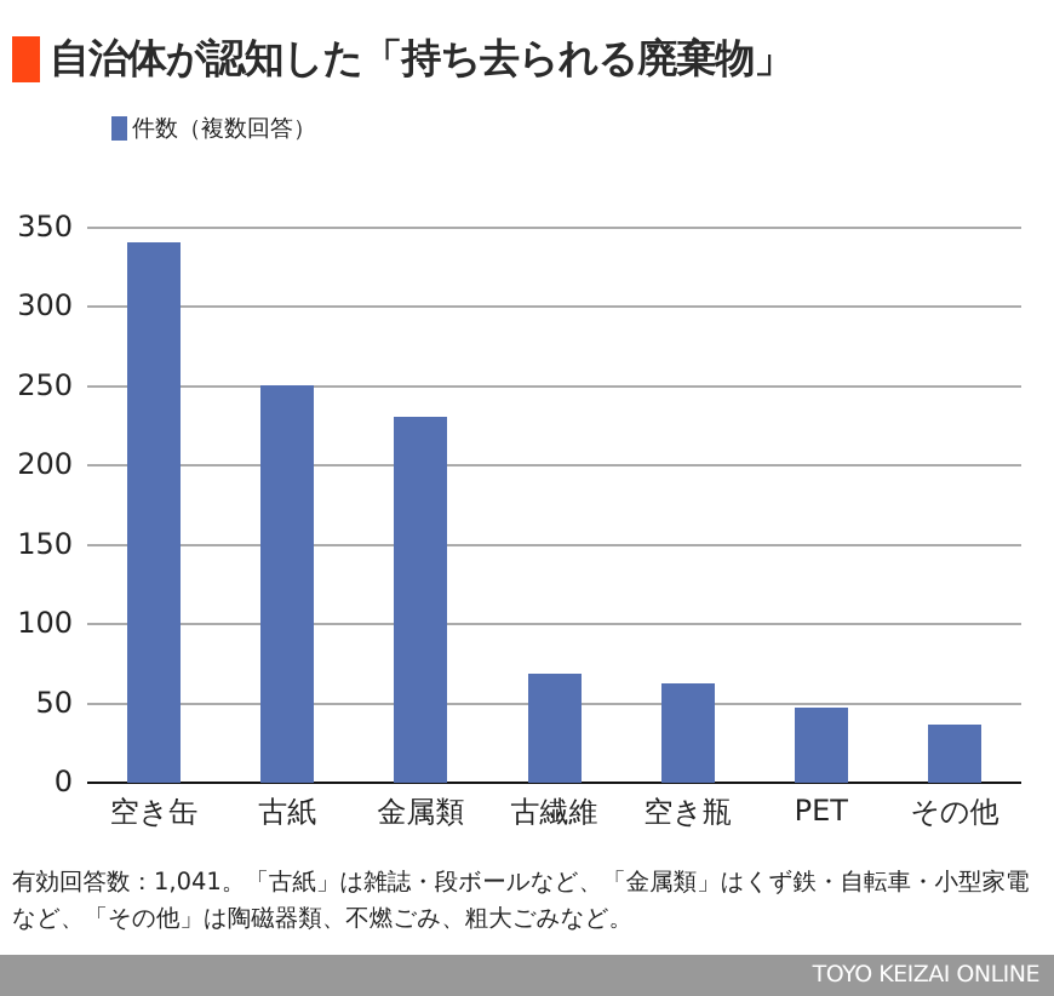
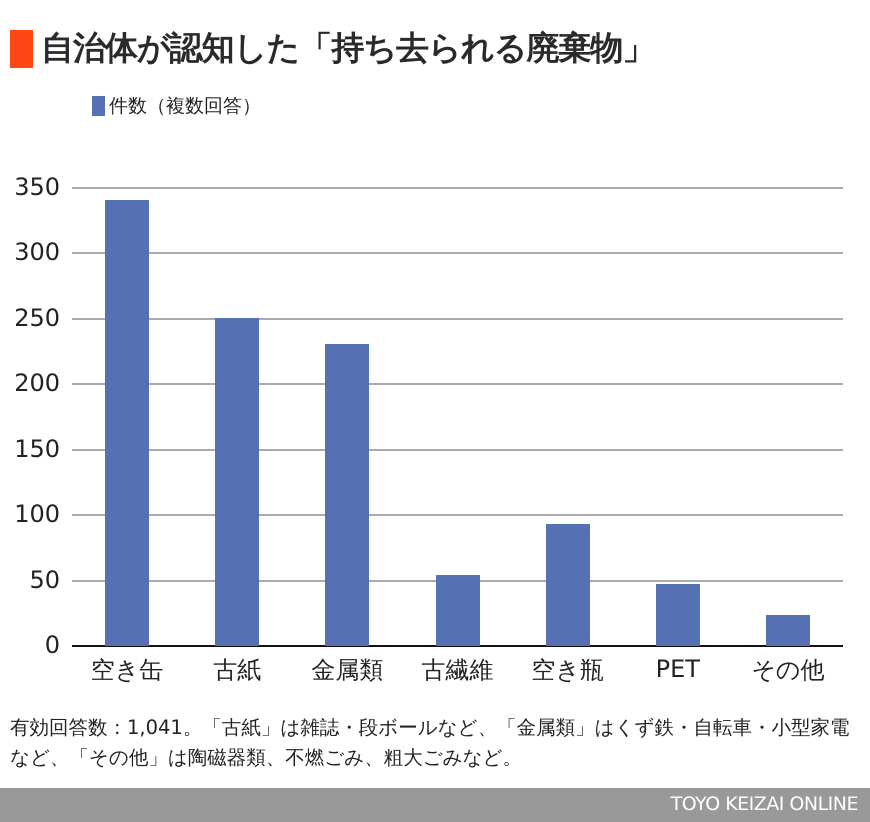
古繊維: 69 -> 54
空き瓶: 63 -> 93
その他: 37 -> 24
